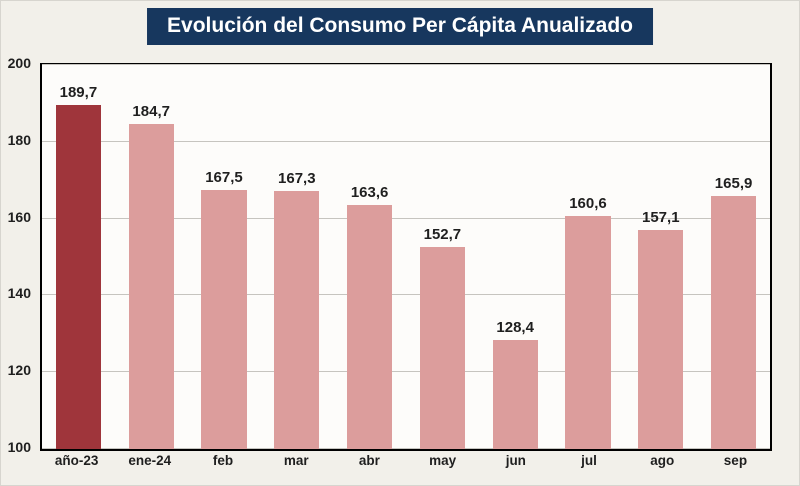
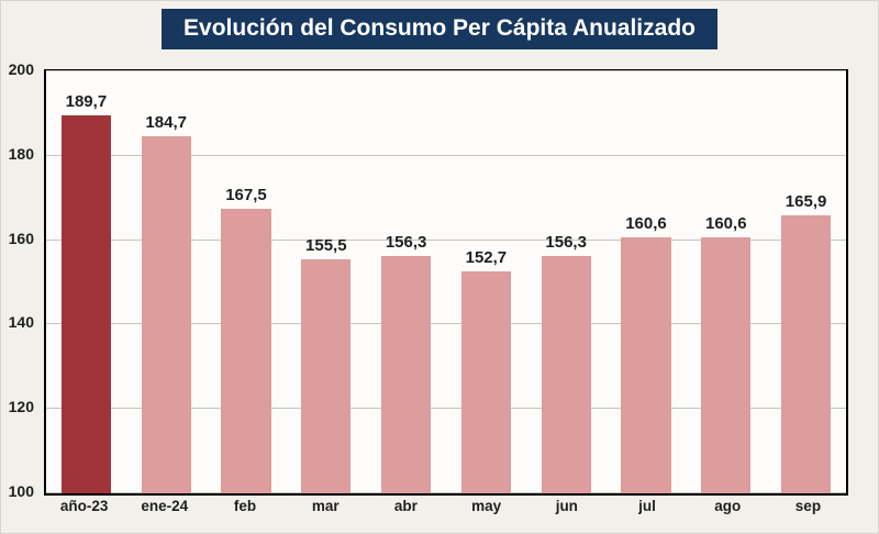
mar: 167,3 -> 155,5
abr: 163,6 -> 156,3
jun: 128,4 -> 156,3
ago: 157,1 -> 160,6
